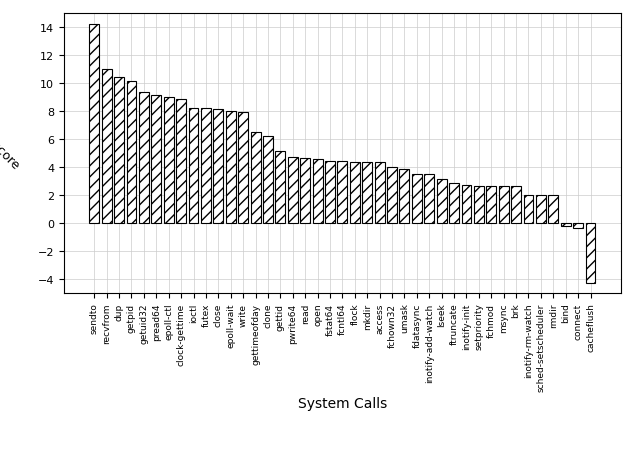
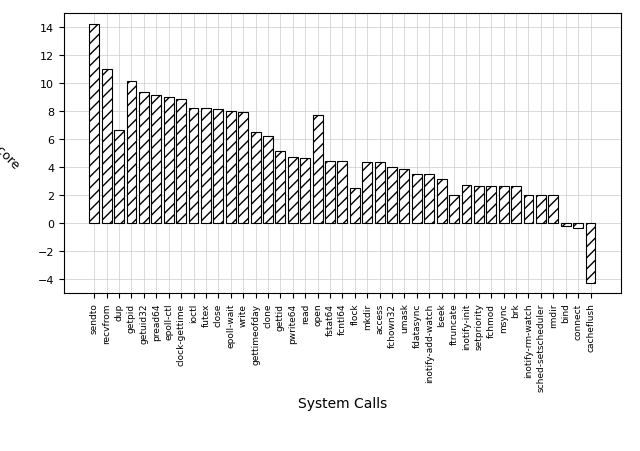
dup: 10.4 -> 6.6
open: 4.5 -> 7.7
flock: 4.3 -> 2.5
ftruncate: 2.9 -> 2.0
